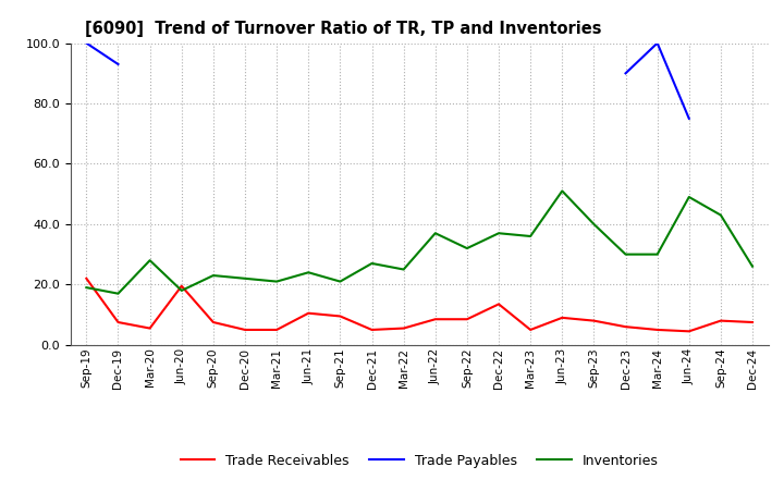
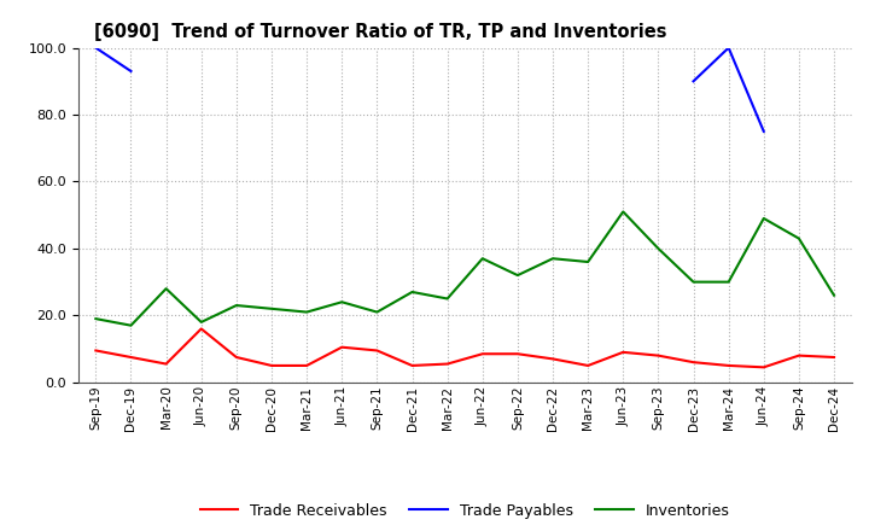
Trade Receivables/Sep-19: 22.0 -> 9.5
Trade Receivables/Jun-20: 19.5 -> 16.0
Trade Receivables/Dec-22: 13.5 -> 7.0
